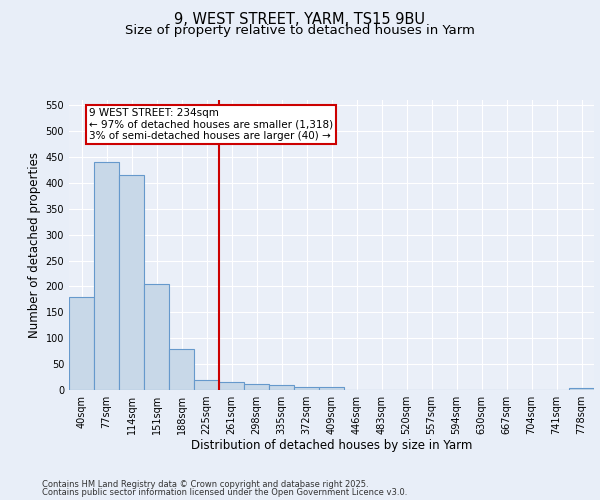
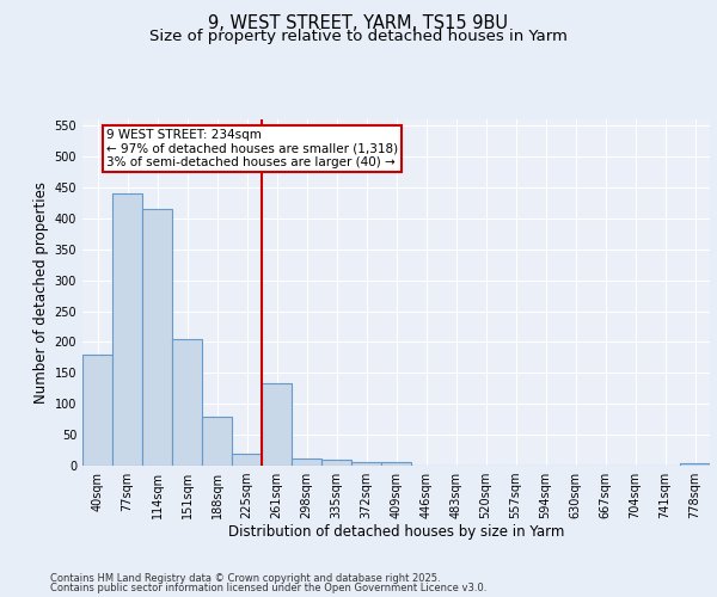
261sqm: 15 -> 134
